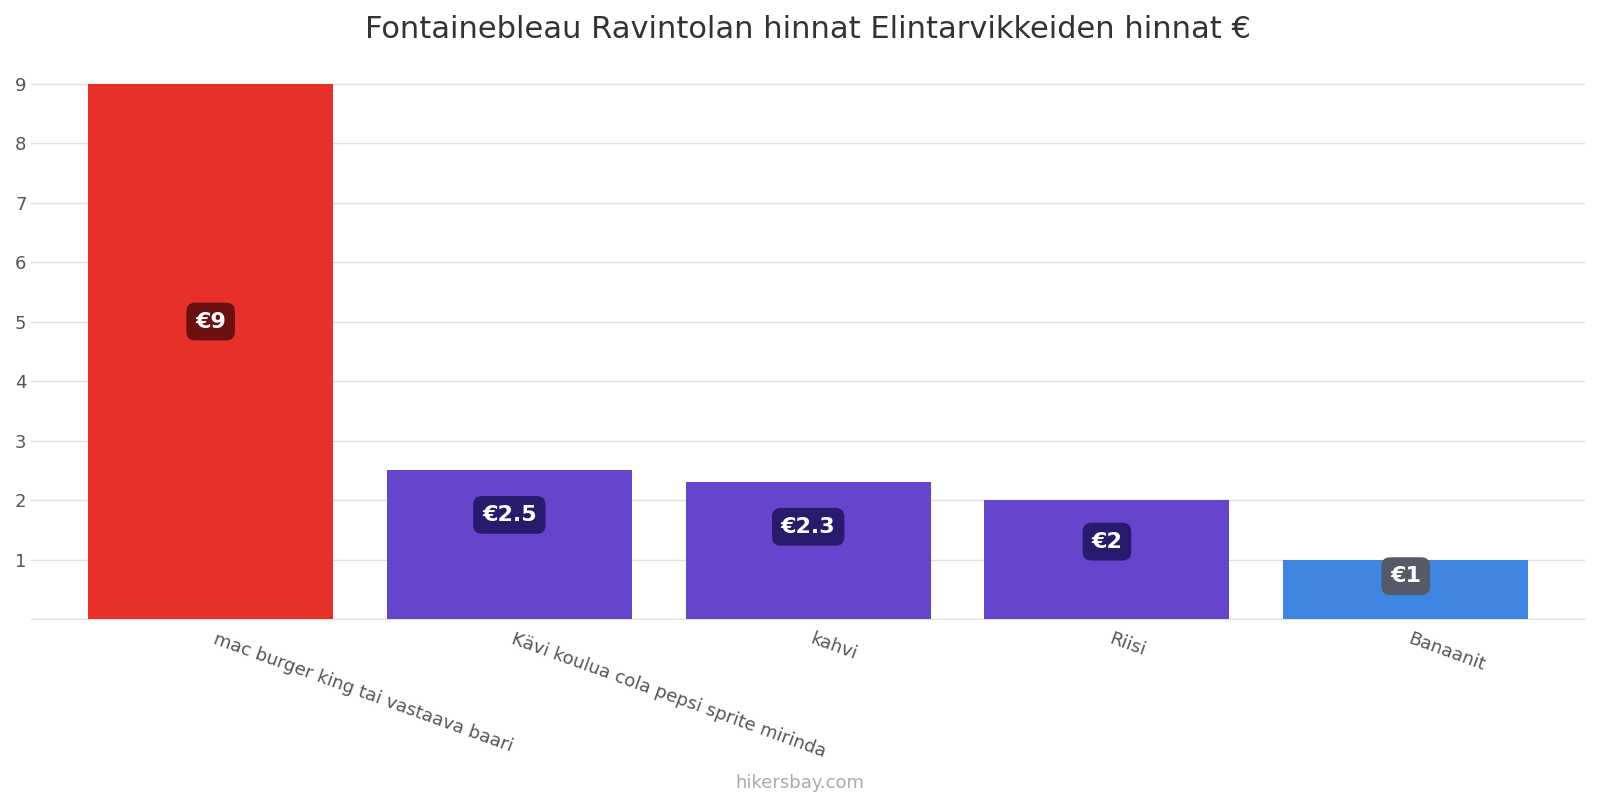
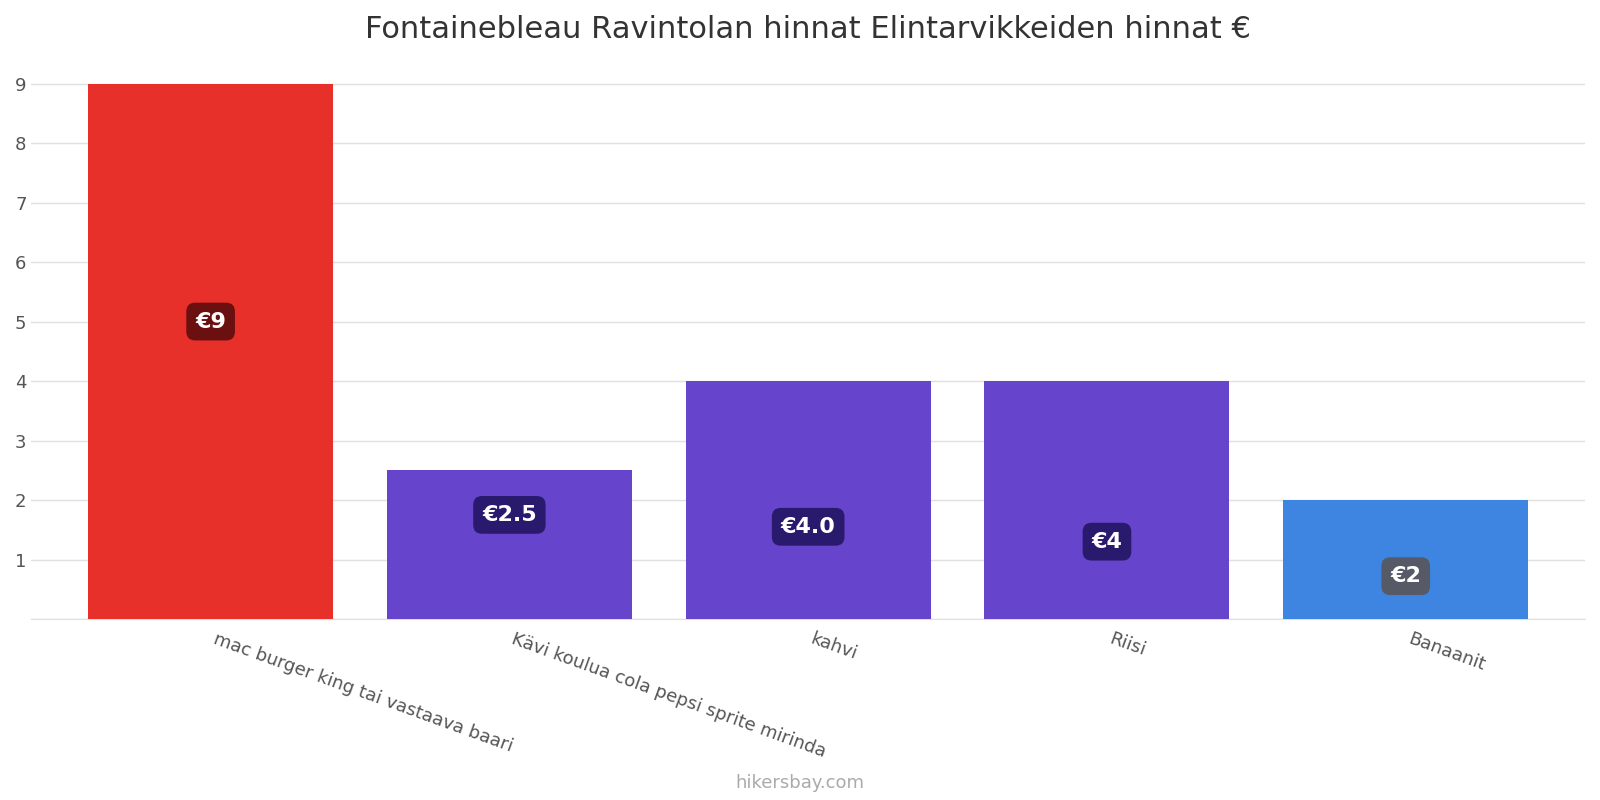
kahvi: €2 -> €4
Riisi: €2 -> €4
Banaanit: €1 -> €2
